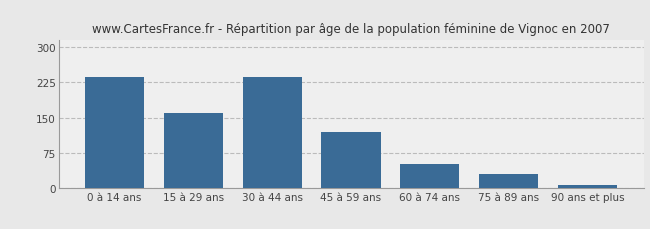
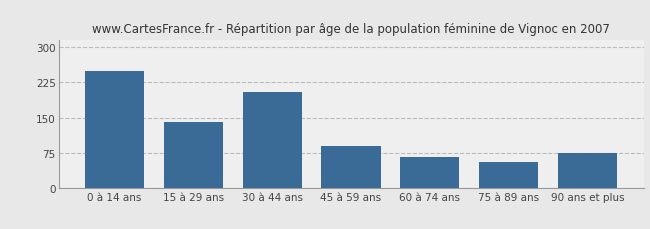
0 à 14 ans: 236 -> 250
15 à 29 ans: 160 -> 140
30 à 44 ans: 236 -> 205
45 à 59 ans: 120 -> 90
60 à 74 ans: 50 -> 65
75 à 89 ans: 30 -> 55
90 ans et plus: 5 -> 75
